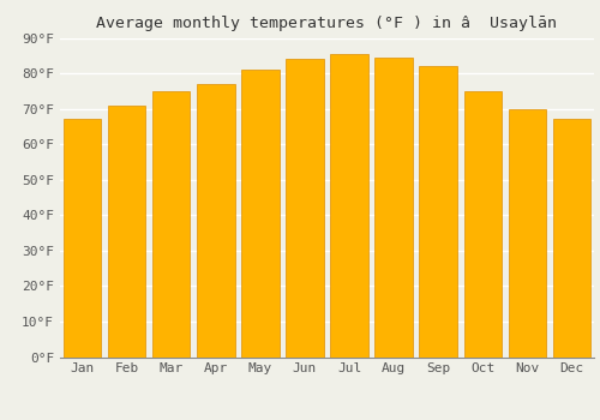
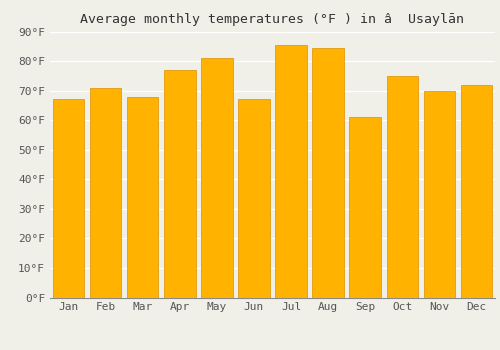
Mar: 75.0°F -> 68.0°F
Jun: 84.0°F -> 67.0°F
Sep: 82.0°F -> 61.0°F
Dec: 67.0°F -> 72.0°F
